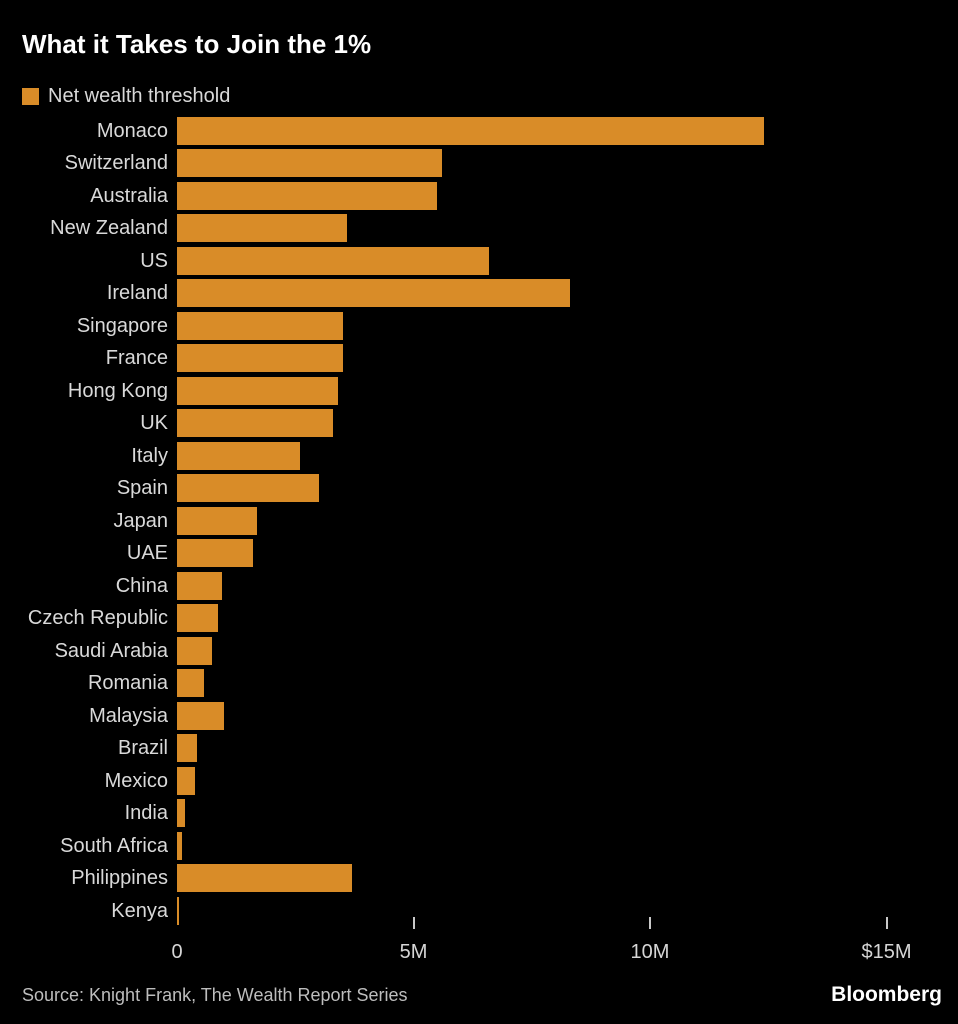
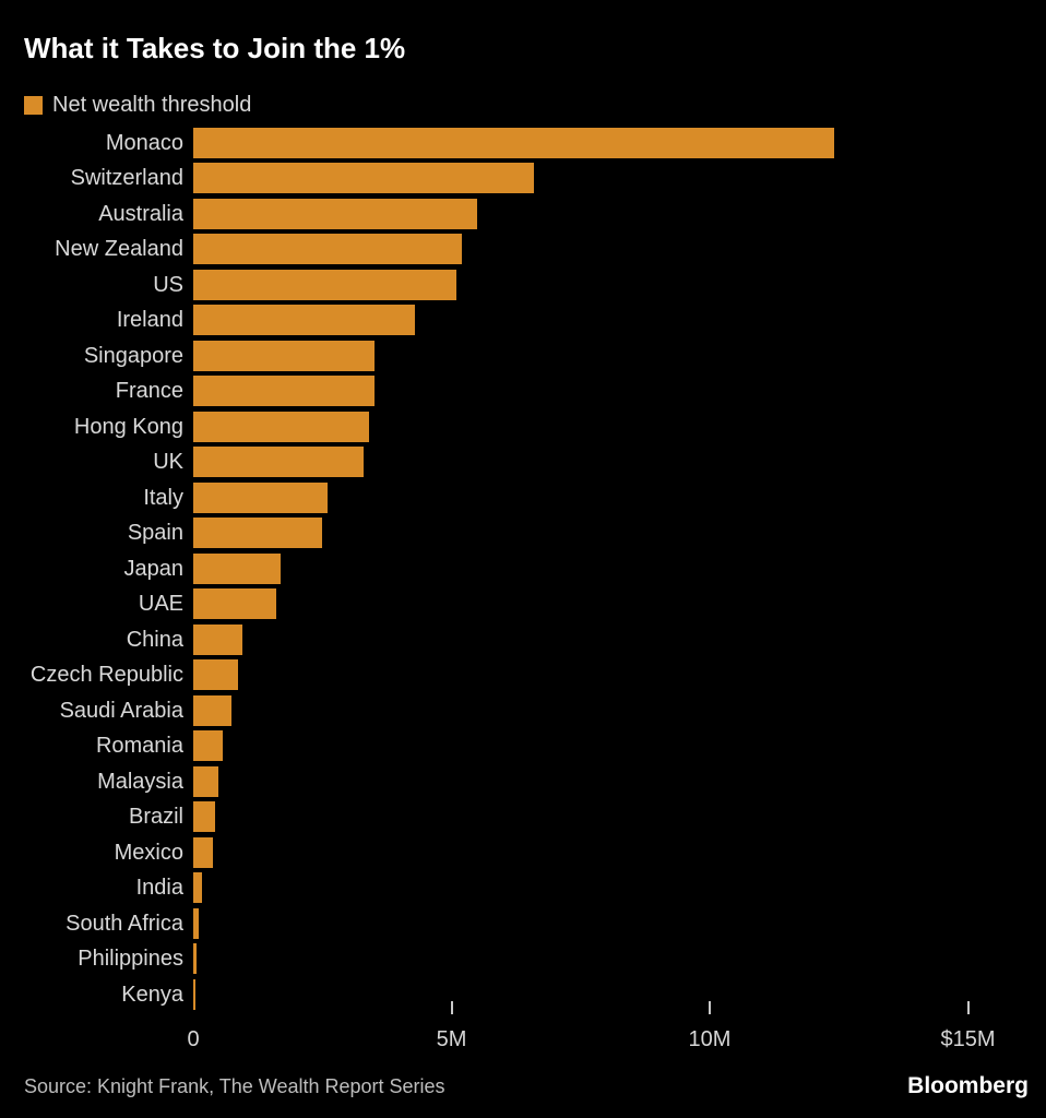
Switzerland: $5.6M -> $6.6M
New Zealand: $3.6M -> $5.2M
US: $6.6M -> $5.1M
Ireland: $8.3M -> $4.3M
Spain: $3.0M -> $2.5M
Malaysia: $1.0M -> $0.5M
Philippines: $3.7M -> $0.1M
